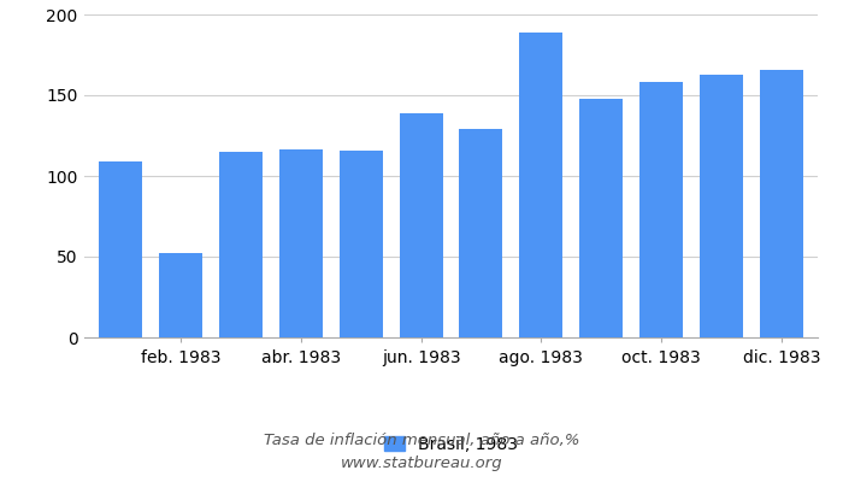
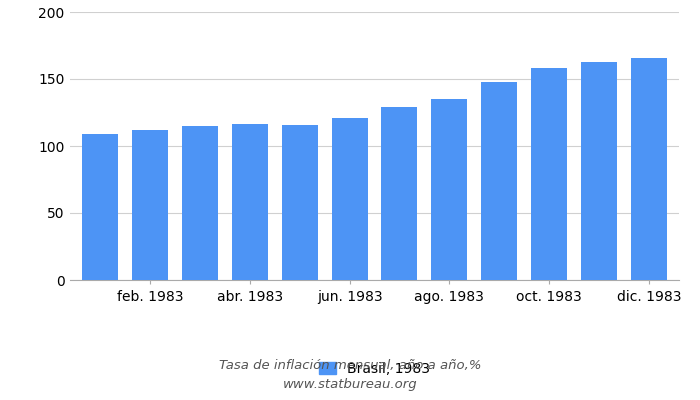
feb. 1983: 52 -> 112
jun. 1983: 139 -> 121
ago. 1983: 189 -> 135
